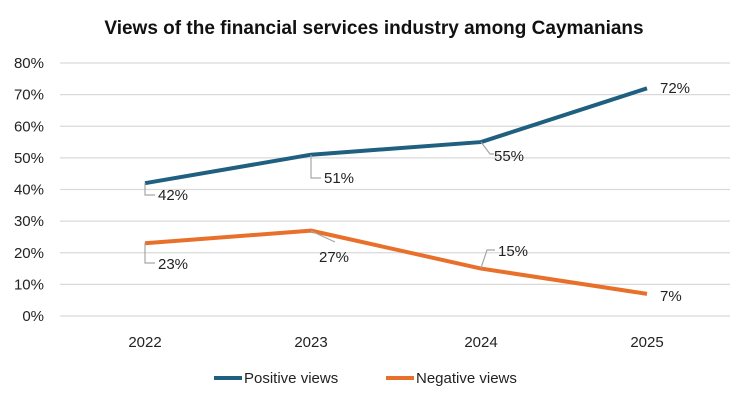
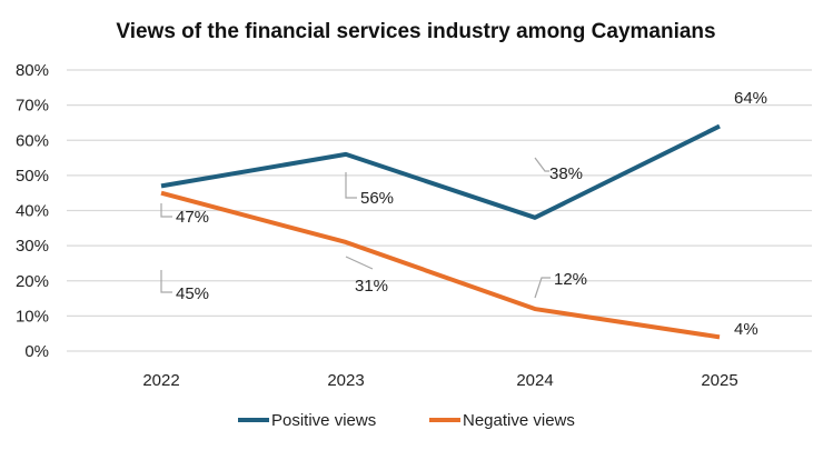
Positive views/2022: 42% -> 47%
Negative views/2022: 23% -> 45%
Positive views/2023: 51% -> 56%
Negative views/2023: 27% -> 31%
Positive views/2024: 55% -> 38%
Negative views/2024: 15% -> 12%
Positive views/2025: 72% -> 64%
Negative views/2025: 7% -> 4%
